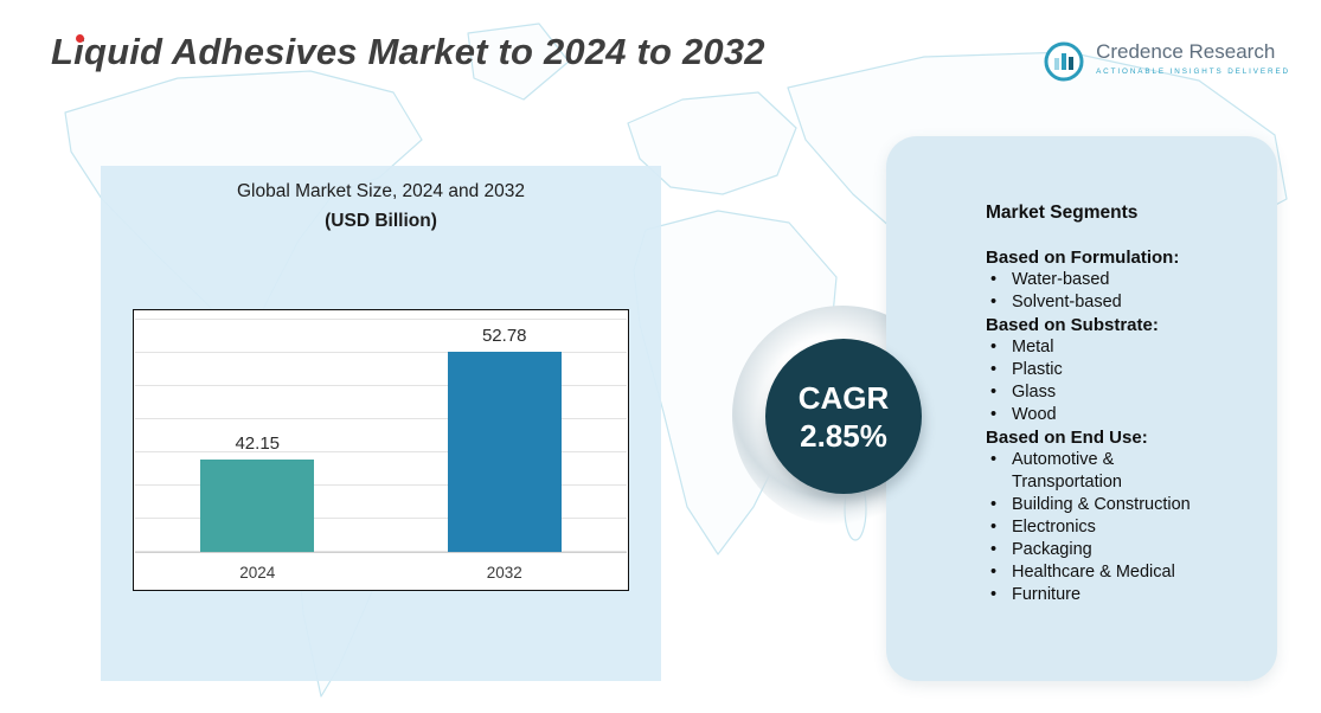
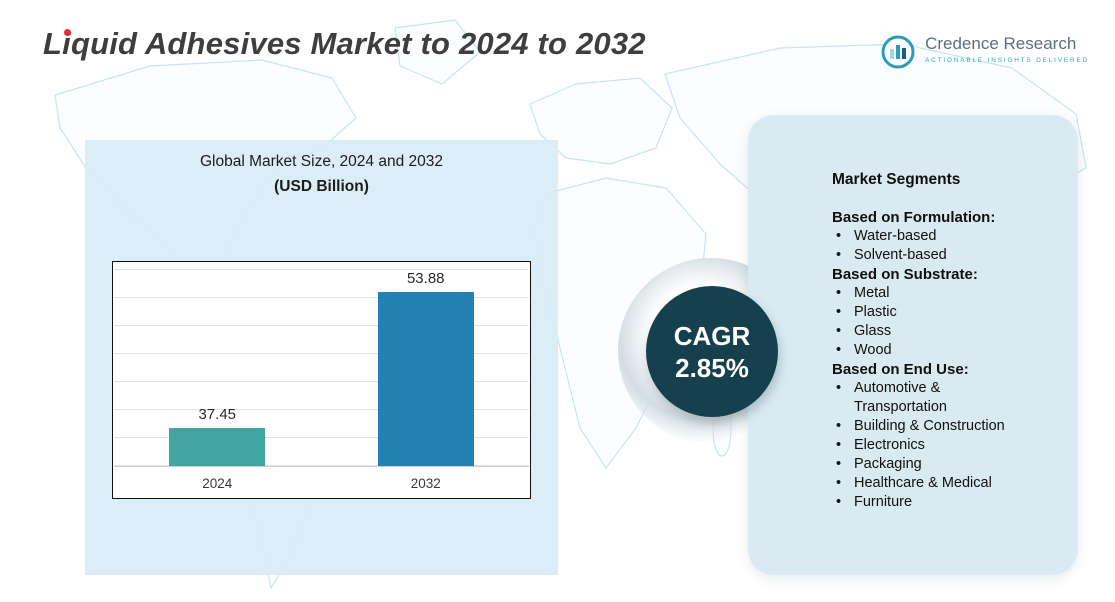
2024: 42.15 -> 37.45
2032: 52.78 -> 53.88
